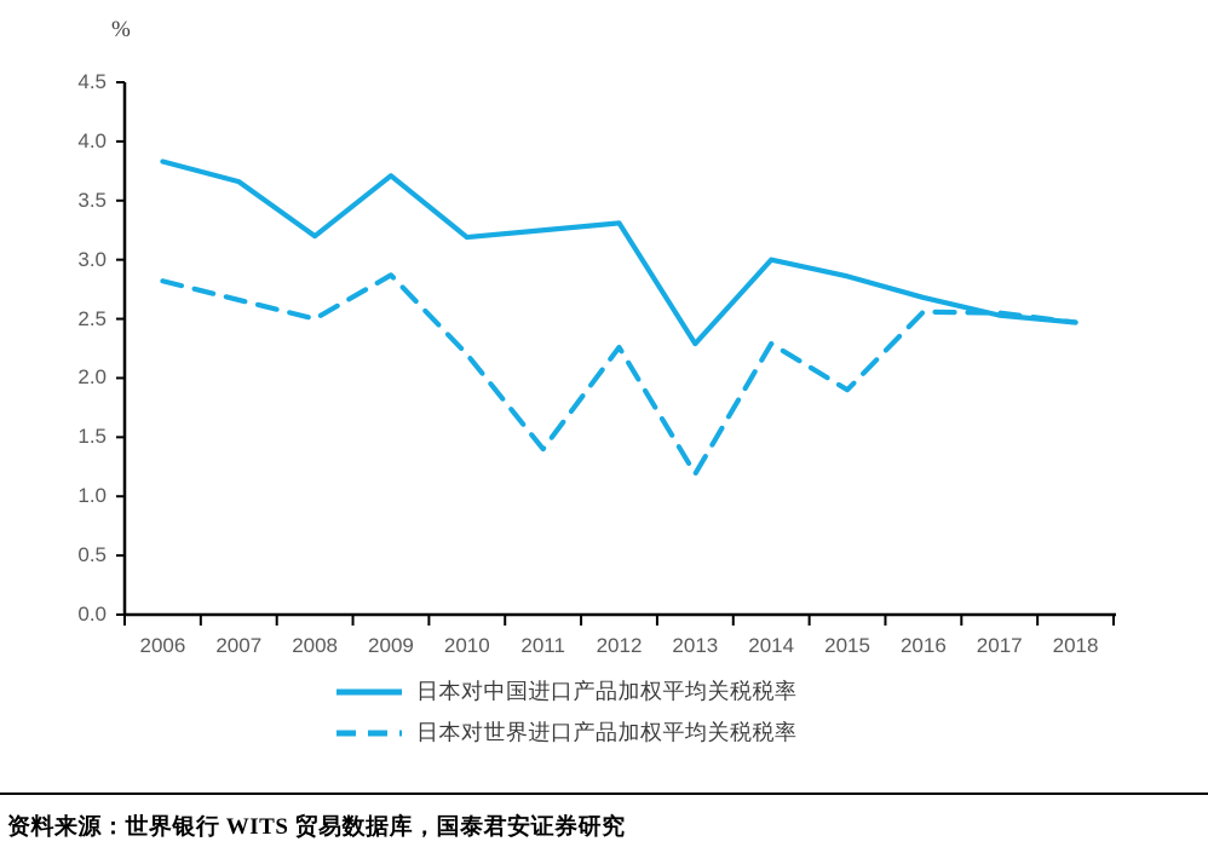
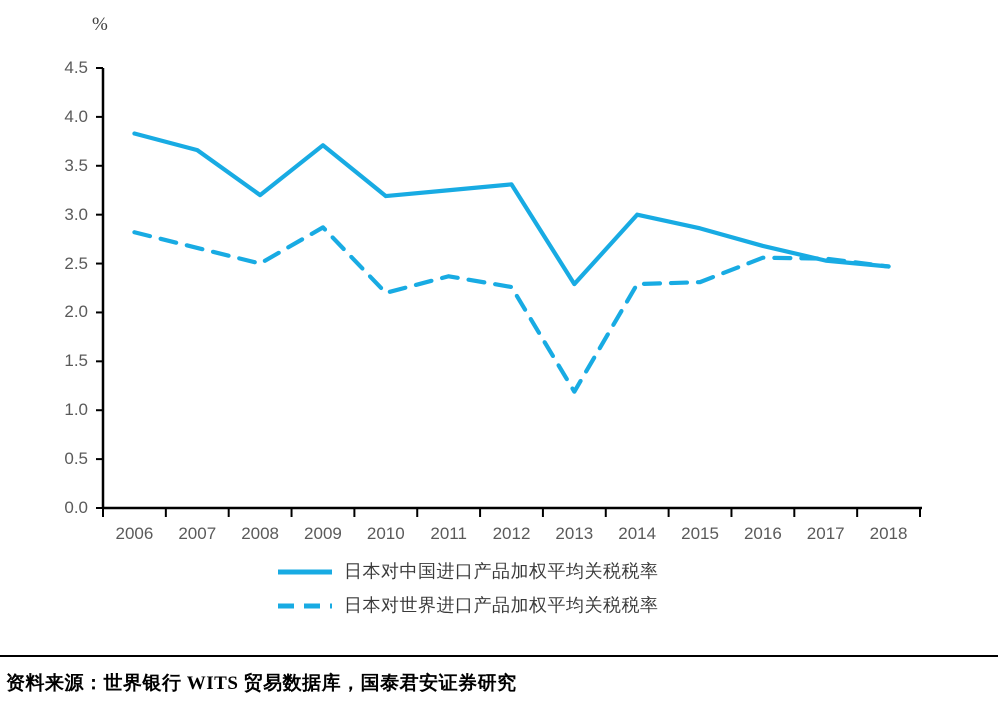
日本对世界进口产品加权平均关税税率/2011: 1.4 -> 2.4
日本对世界进口产品加权平均关税税率/2015: 1.9 -> 2.3
